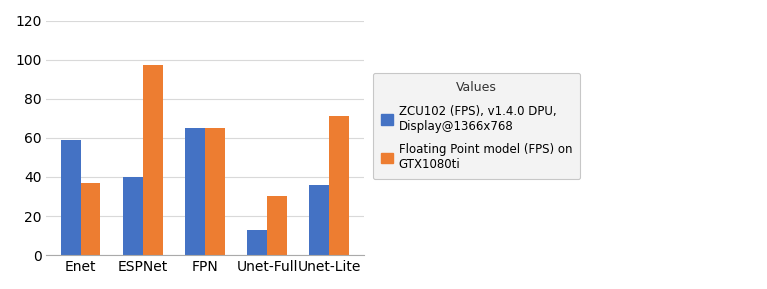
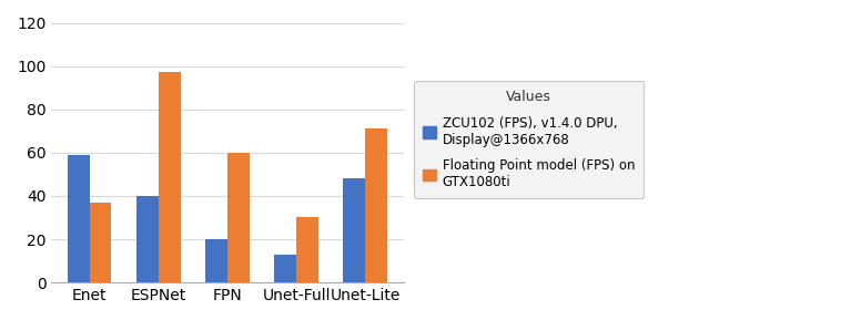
ZCU102 (FPS), v1.4.0 DPU, Display@1366x768/FPN: 65 -> 20
Floating Point model (FPS) on GTX1080ti/FPN: 65 -> 60
ZCU102 (FPS), v1.4.0 DPU, Display@1366x768/Unet-Lite: 36 -> 48
